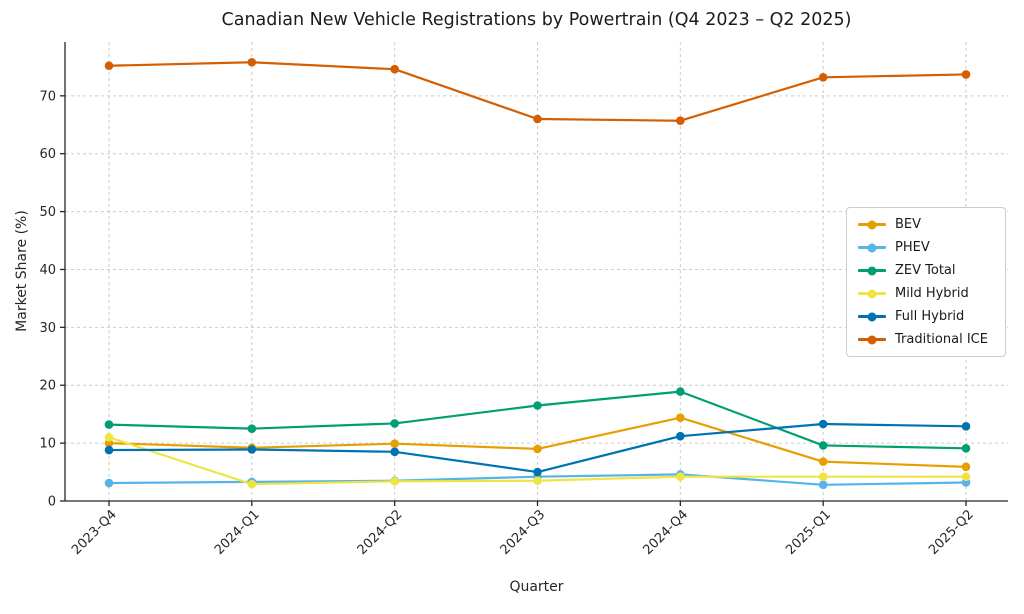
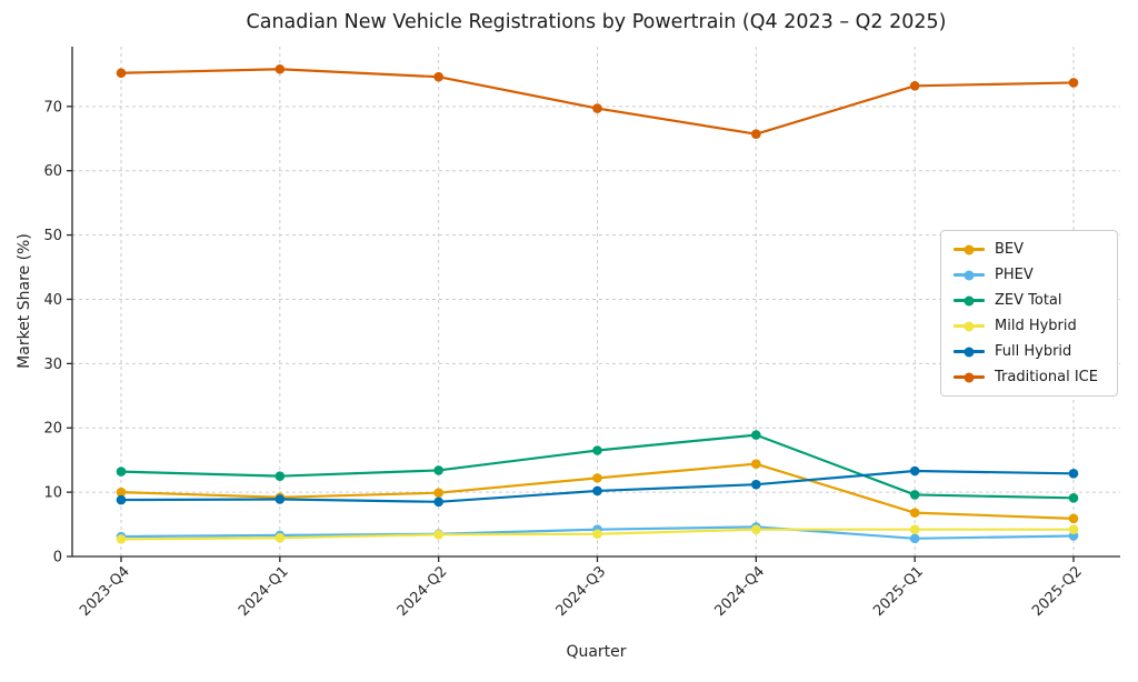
Mild Hybrid/2023-Q4: 11 -> 3
BEV/2024-Q3: 9 -> 12
Full Hybrid/2024-Q3: 5 -> 10
Traditional ICE/2024-Q3: 66 -> 70
